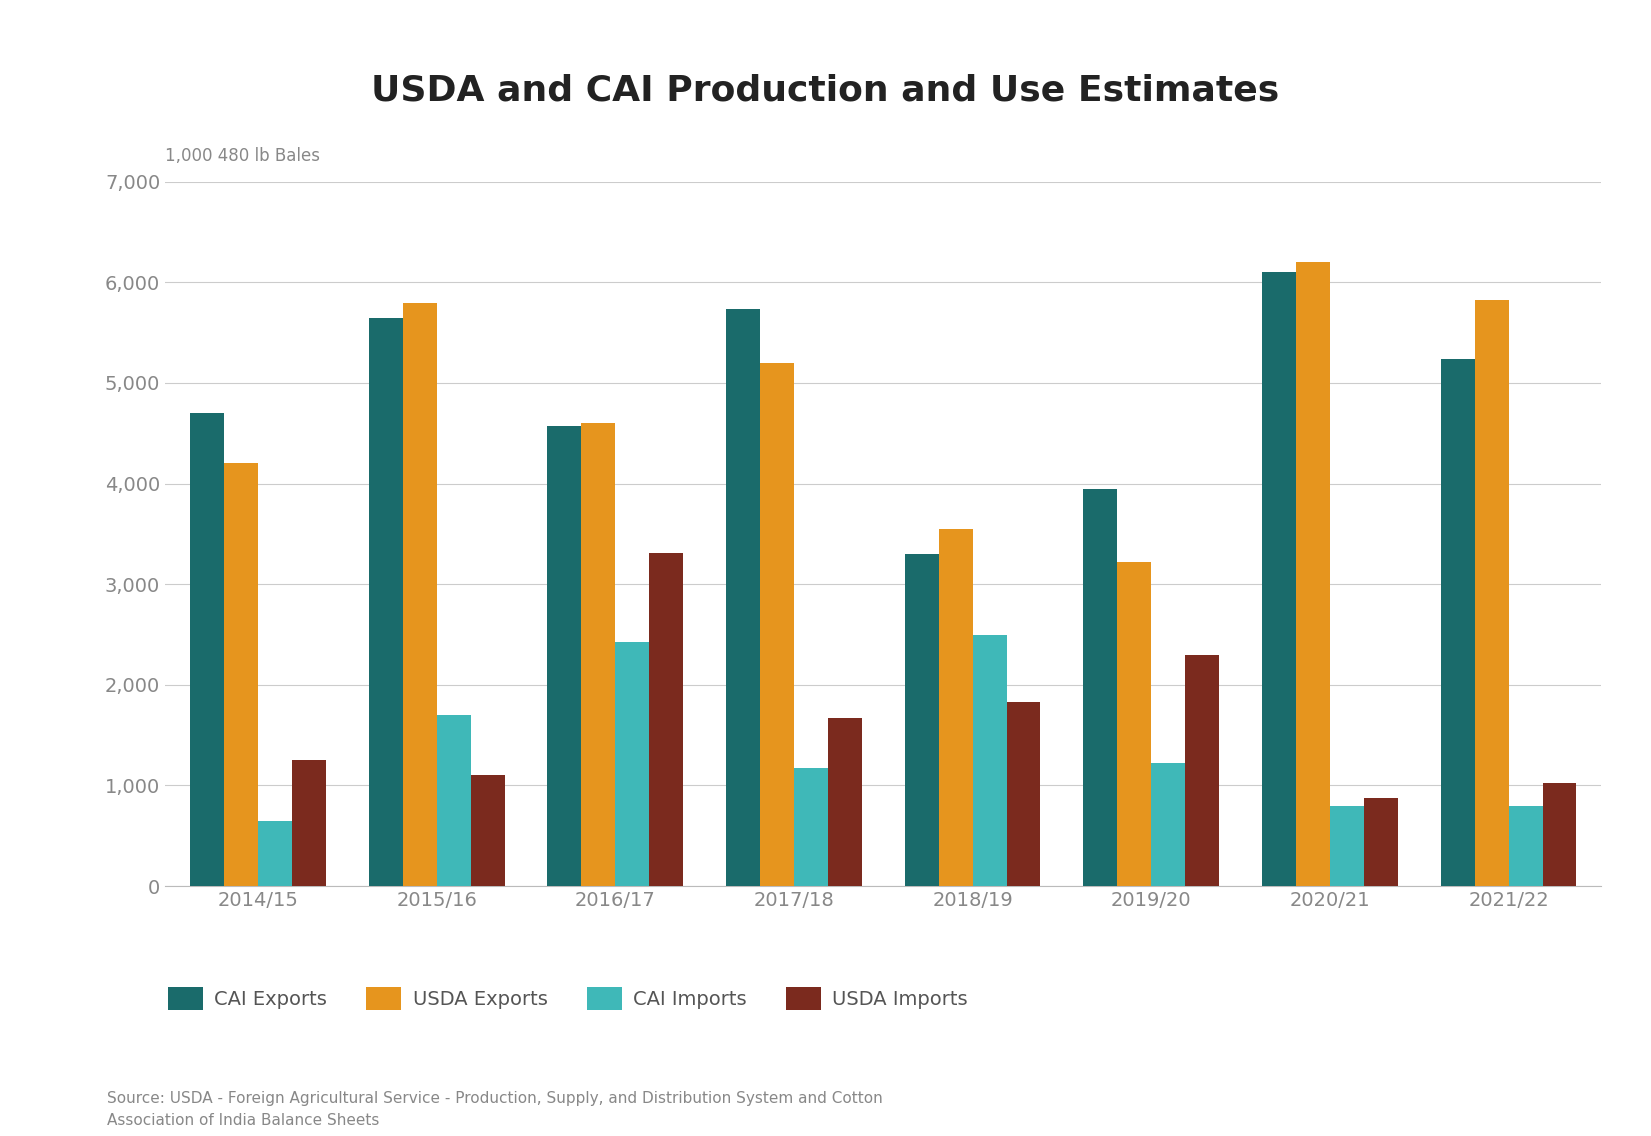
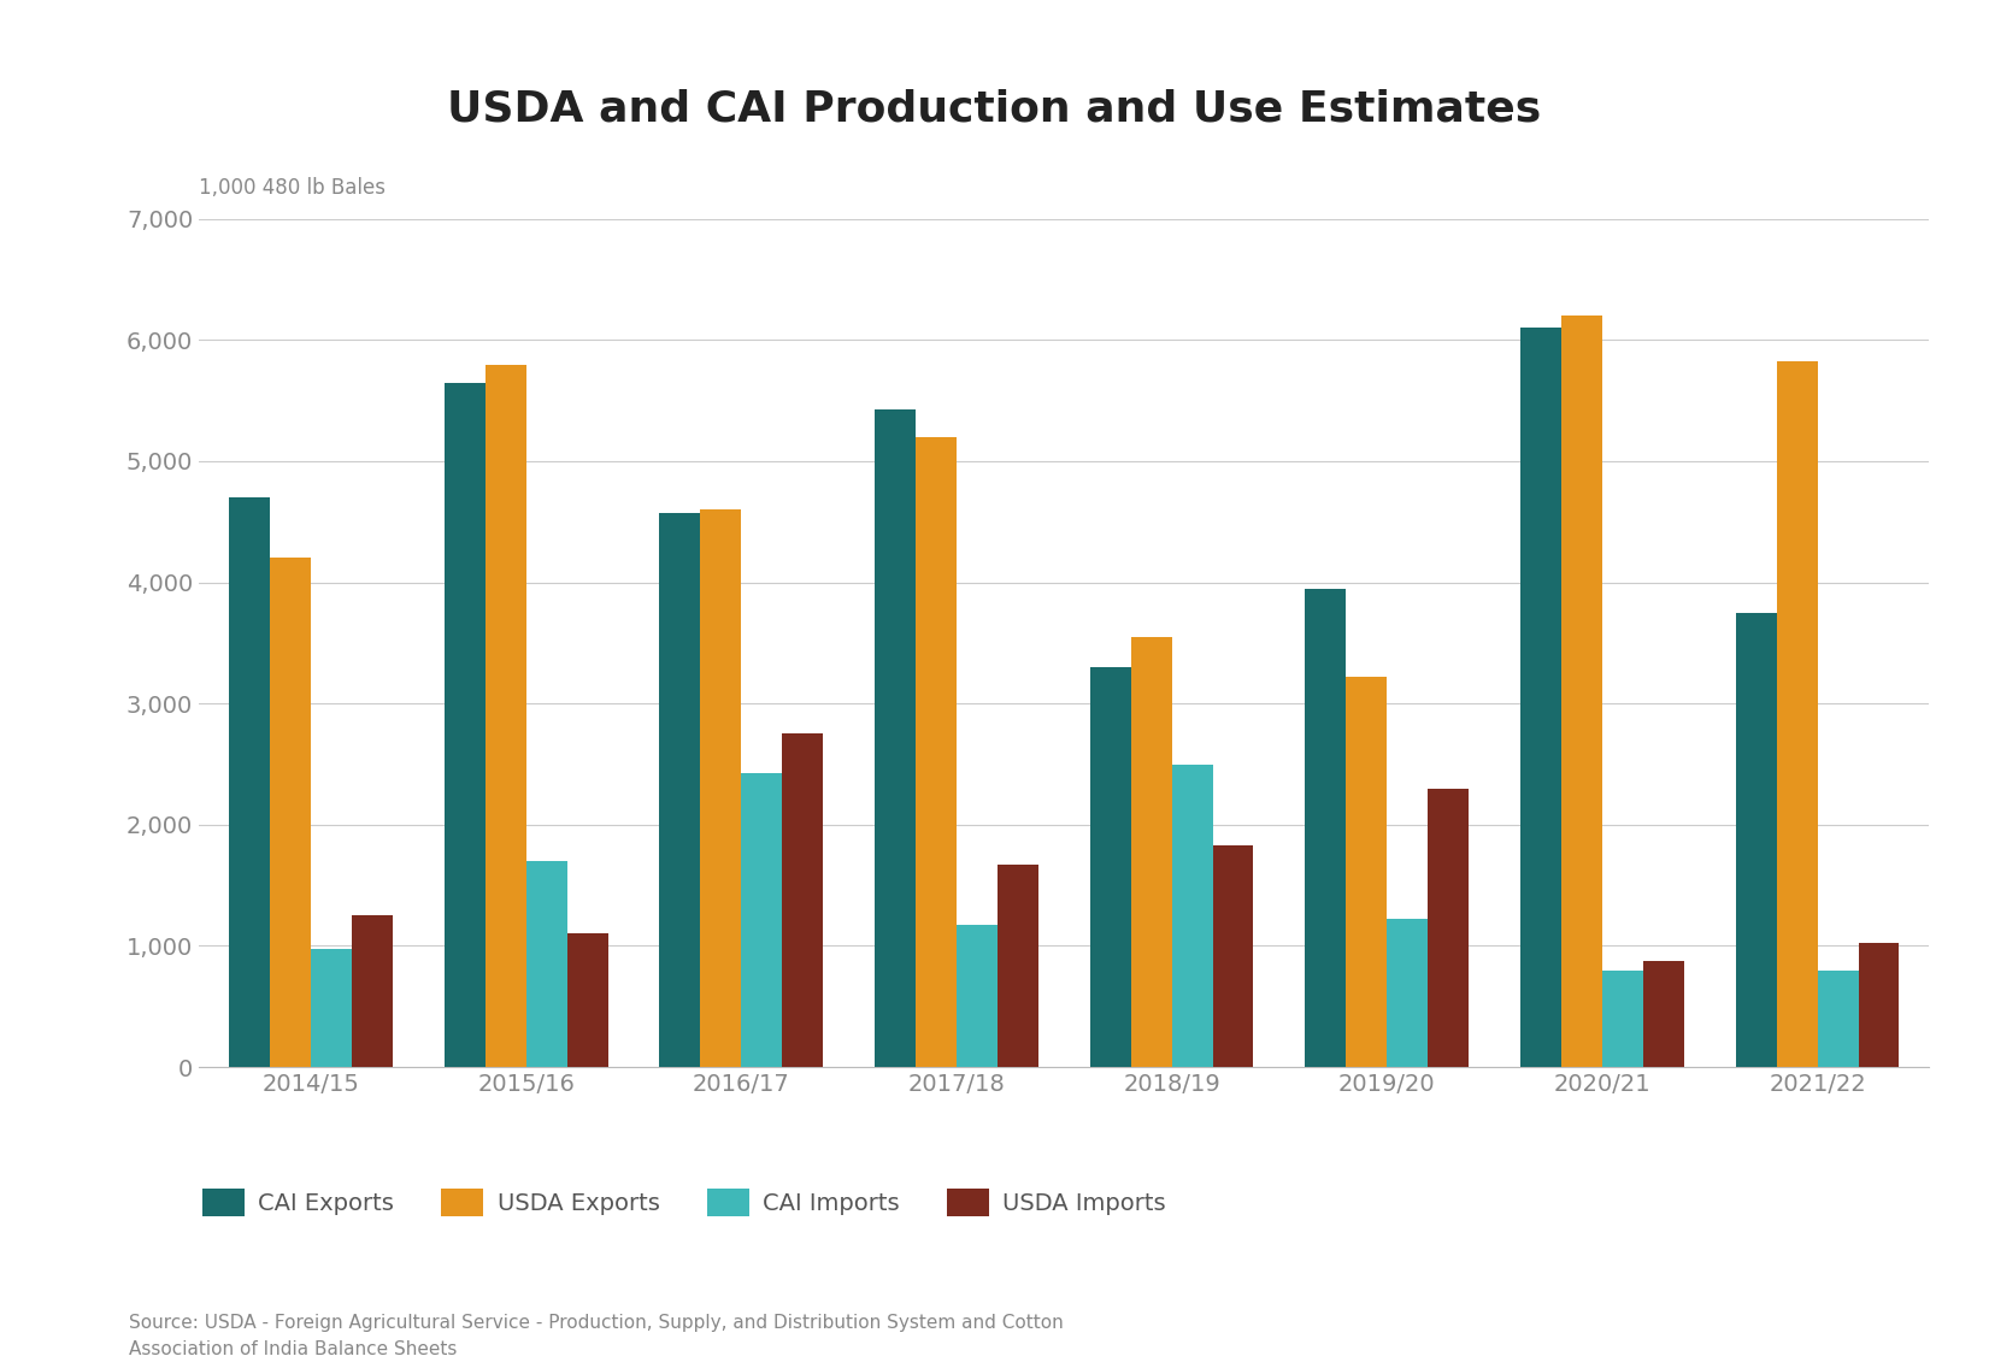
CAI Imports/2014/15: 650 -> 980
USDA Imports/2016/17: 3,310 -> 2,750
CAI Exports/2017/18: 5,740 -> 5,420
CAI Exports/2021/22: 5,240 -> 3,750
